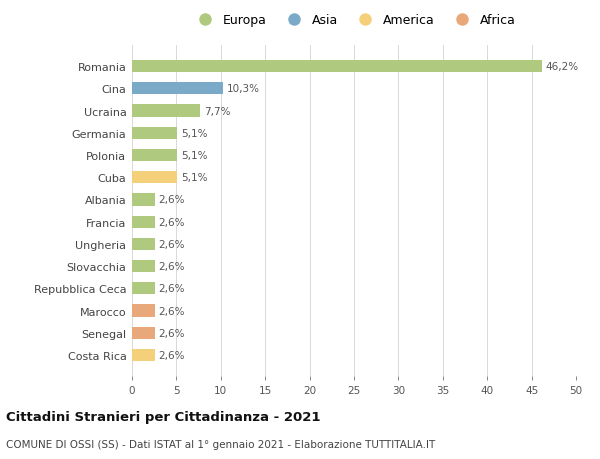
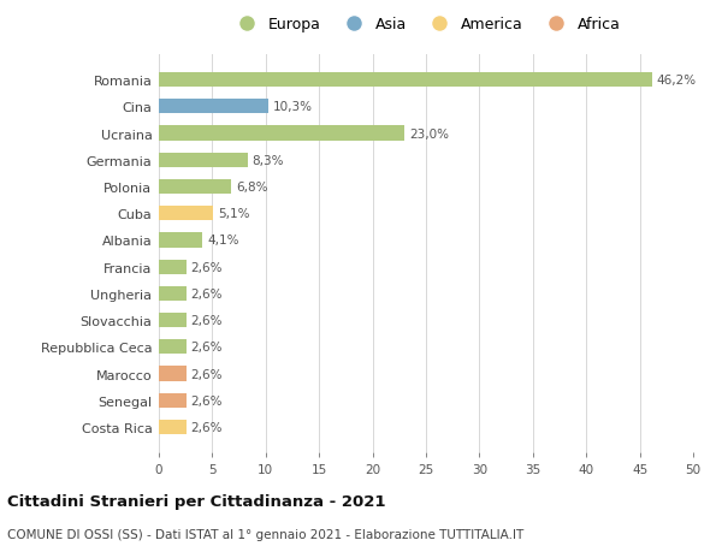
Ucraina: 7,7% -> 23,0%
Germania: 5,1% -> 8,3%
Polonia: 5,1% -> 6,8%
Albania: 2,6% -> 4,1%
